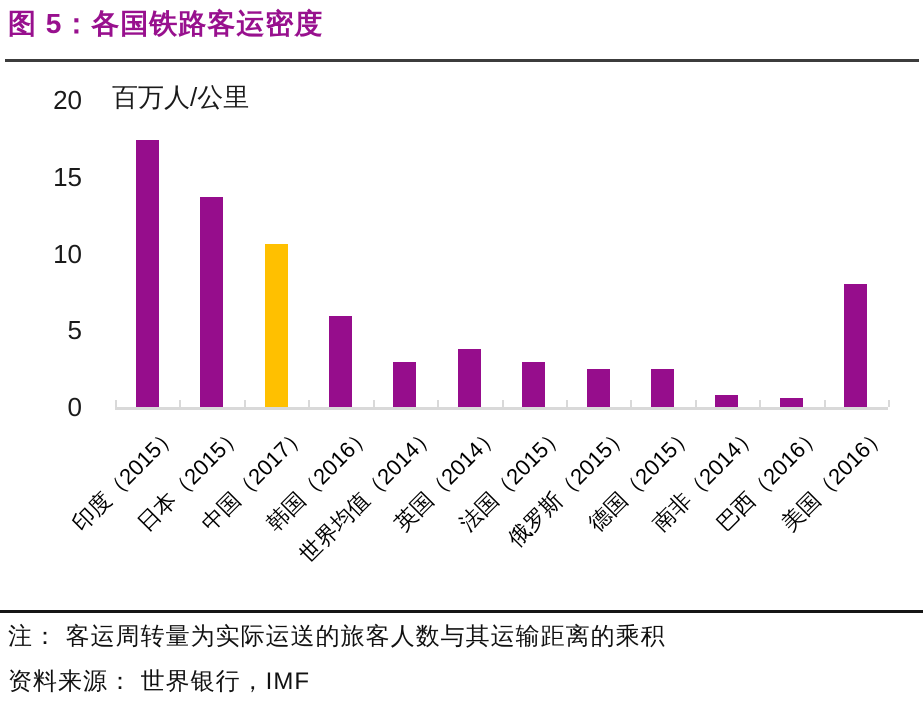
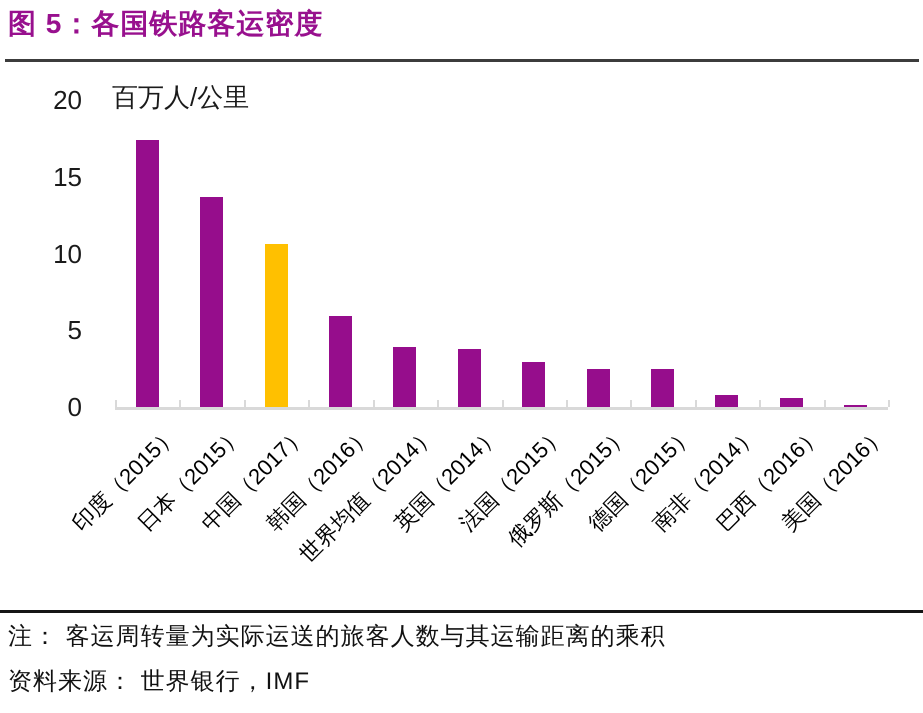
世界均值（2014）: 2.9 -> 3.9
美国（2016）: 8.0 -> 0.1
